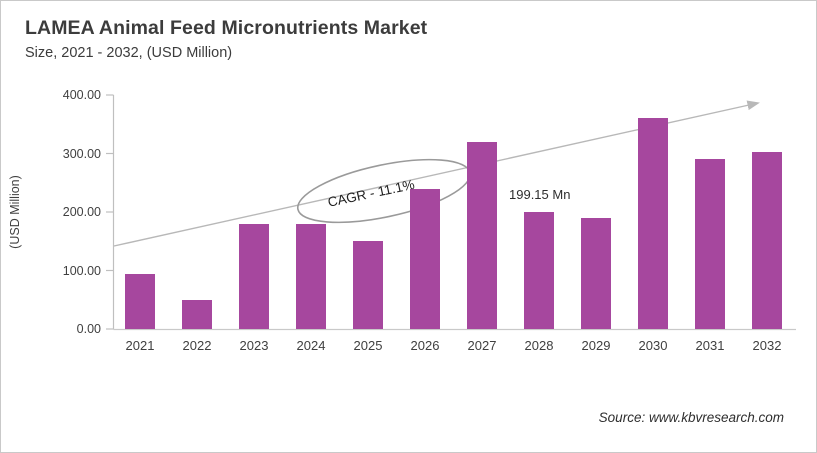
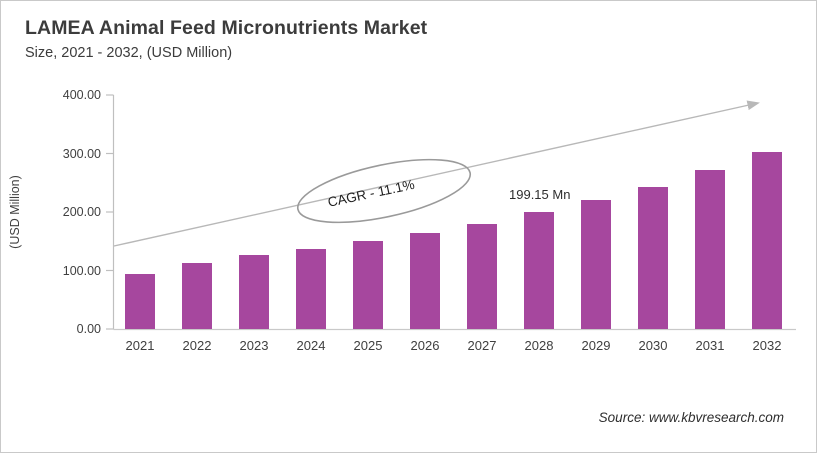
2022: 50 -> 110
2023: 180 -> 130
2024: 180 -> 140
2026: 240 -> 160
2027: 320 -> 180
2029: 190 -> 220
2030: 360 -> 240
2031: 290 -> 270
